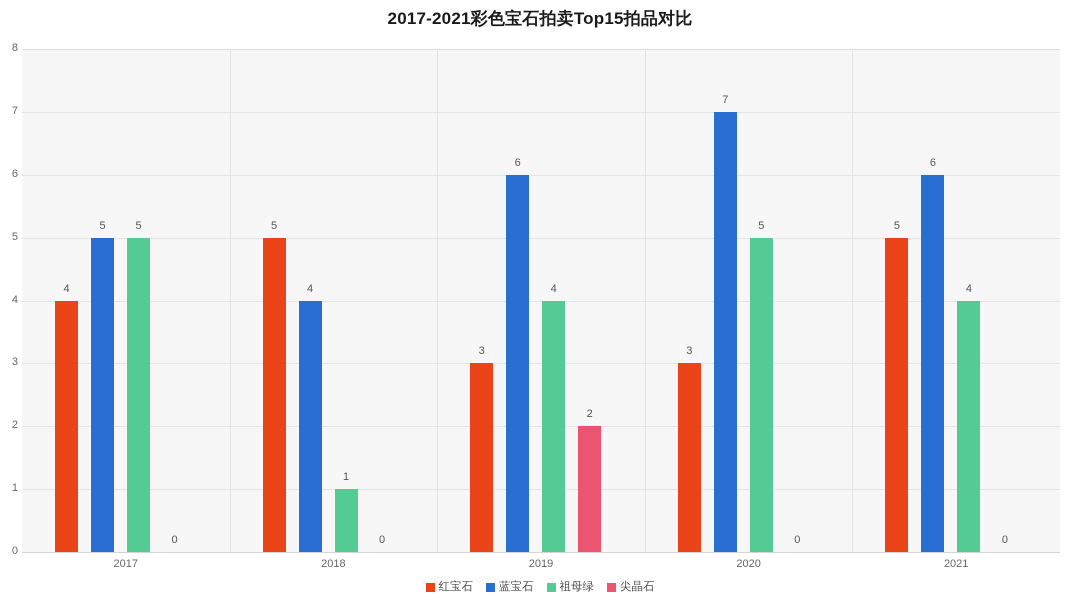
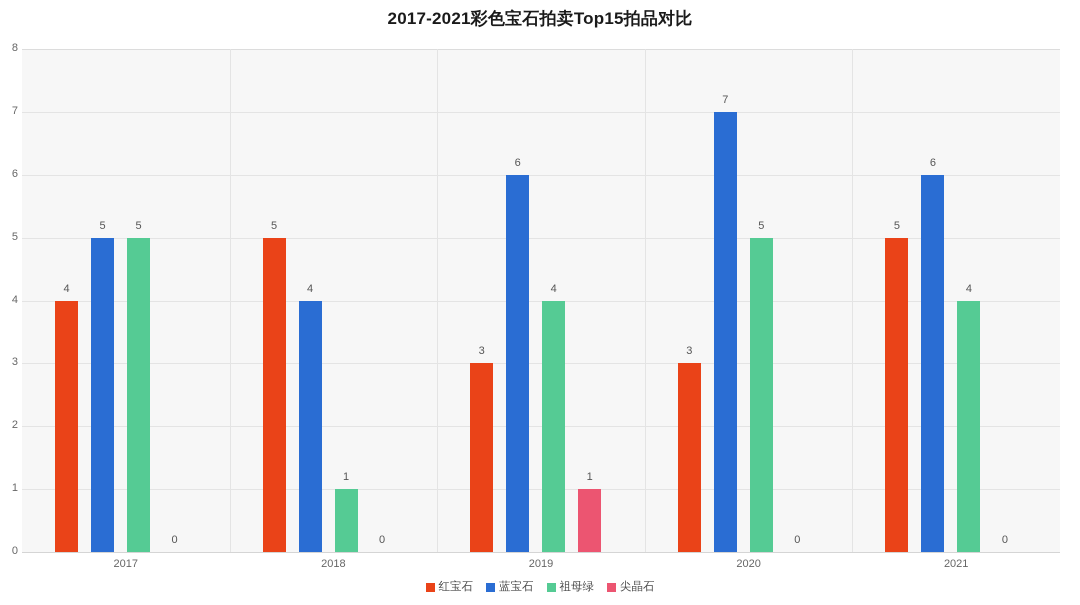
尖晶石/2019: 2 -> 1
